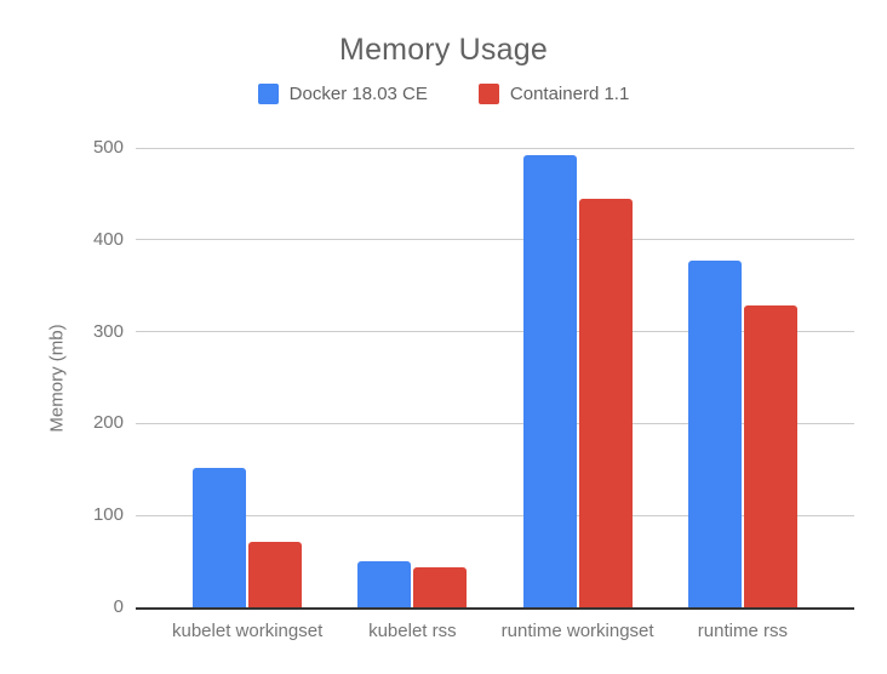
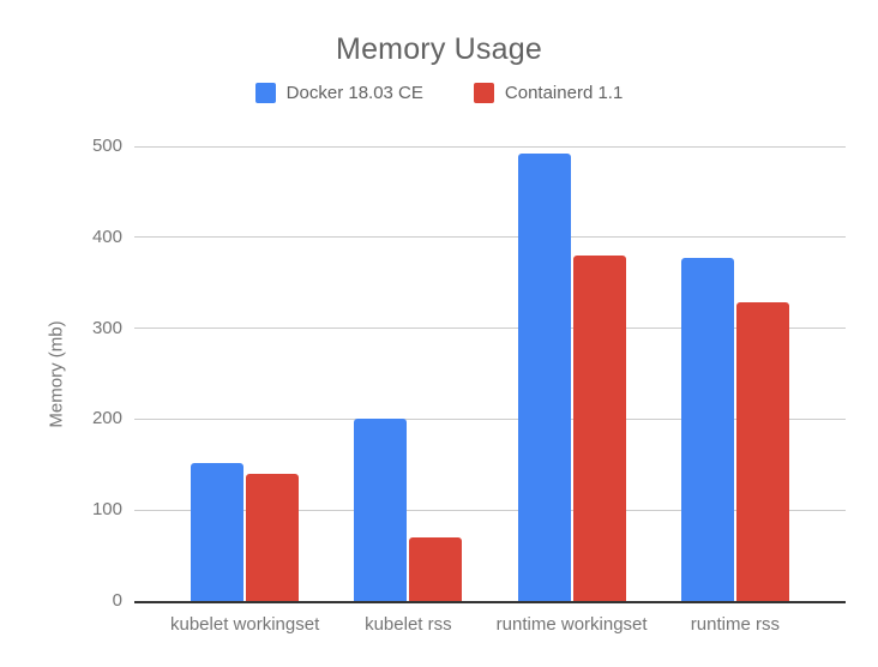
Containerd 1.1/kubelet workingset: 70 -> 140
Docker 18.03 CE/kubelet rss: 50 -> 200
Containerd 1.1/kubelet rss: 40 -> 70
Containerd 1.1/runtime workingset: 440 -> 380
